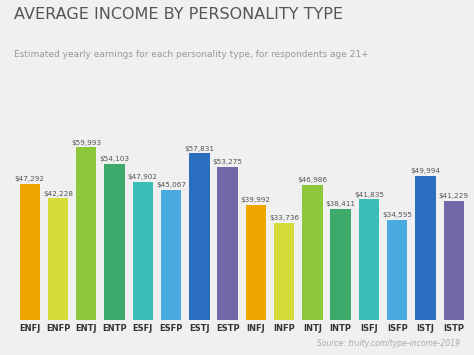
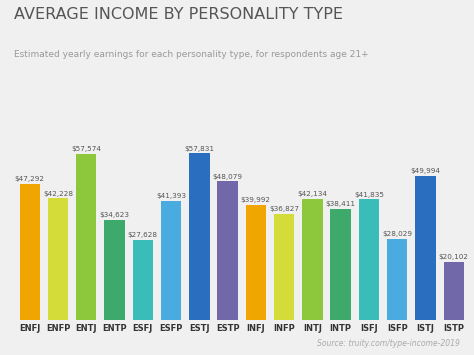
ENTJ: $59,993 -> $57,574
ENTP: $54,103 -> $34,623
ESFJ: $47,902 -> $27,628
ESFP: $45,067 -> $41,393
ESTP: $53,275 -> $48,079
INFP: $33,736 -> $36,827
INTJ: $46,986 -> $42,134
ISFP: $34,595 -> $28,029
ISTP: $41,229 -> $20,102
